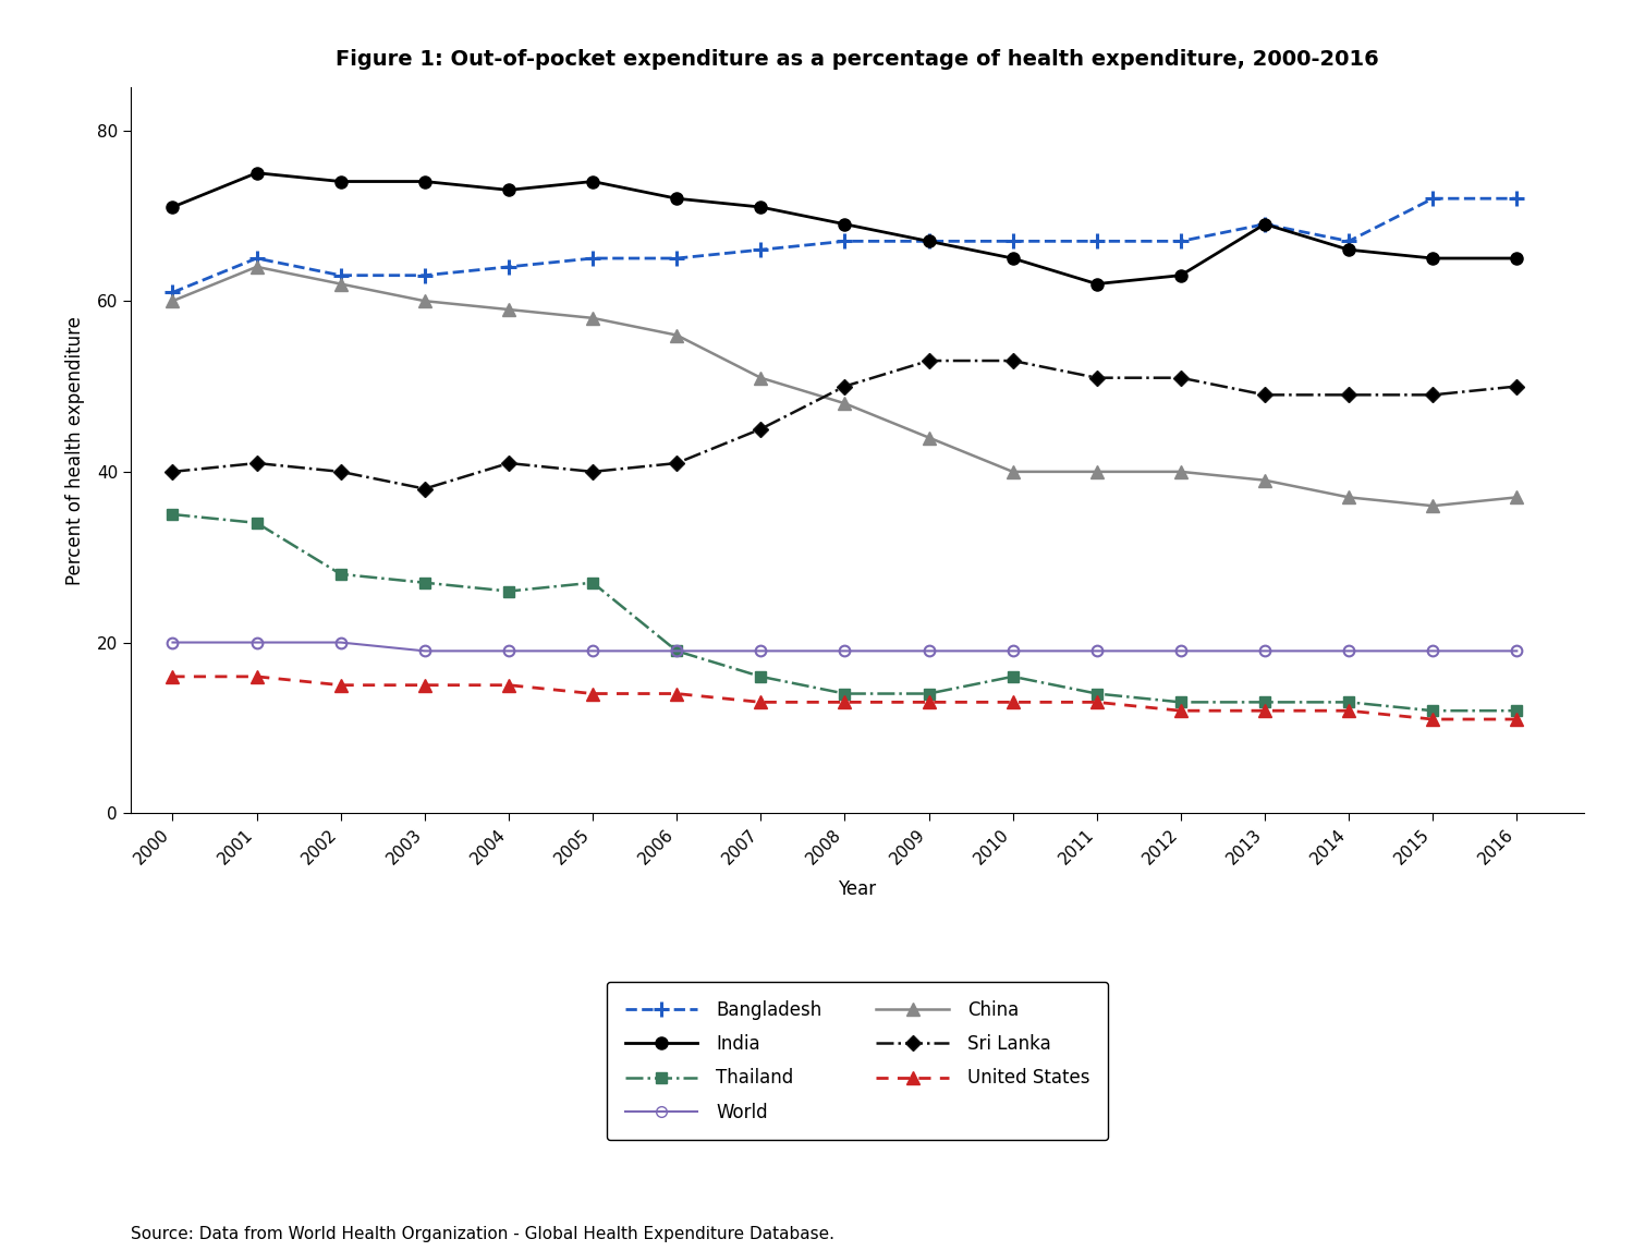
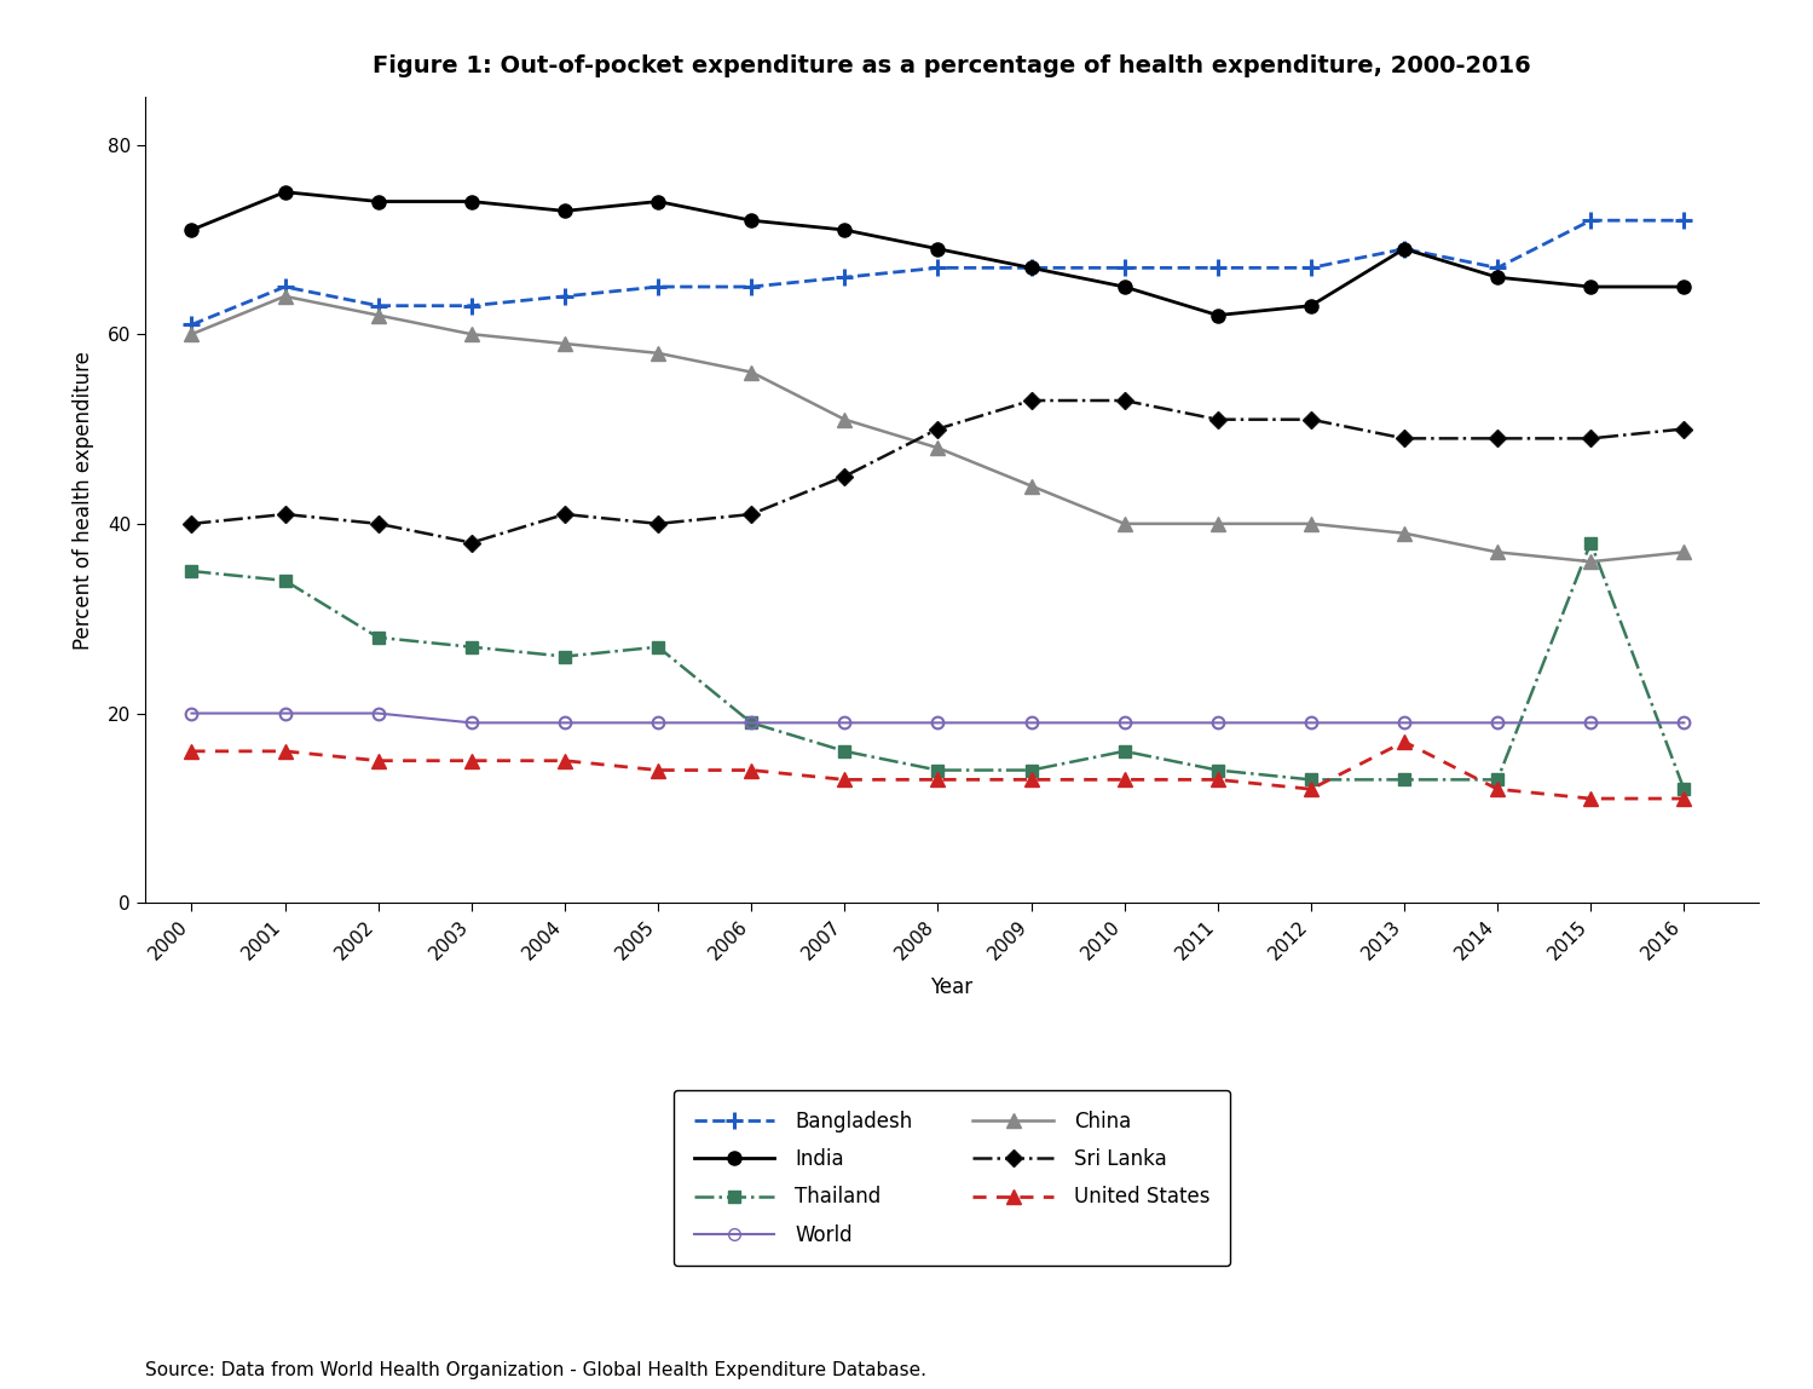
United States/2013: 12 -> 17
Thailand/2015: 12 -> 38
